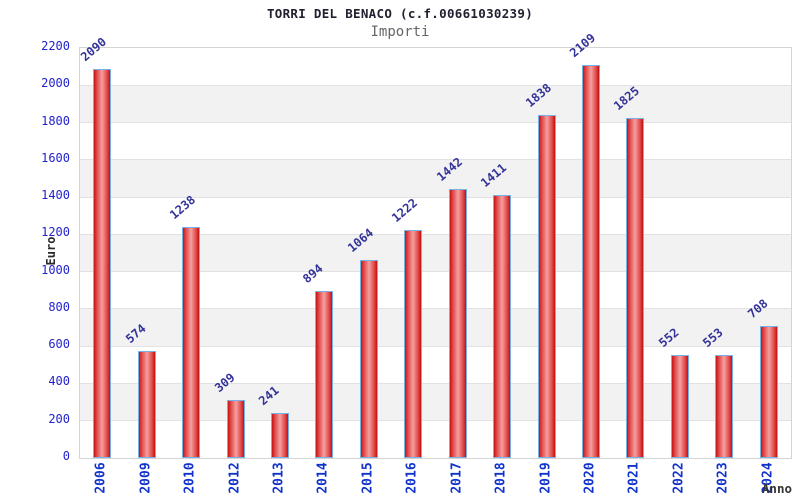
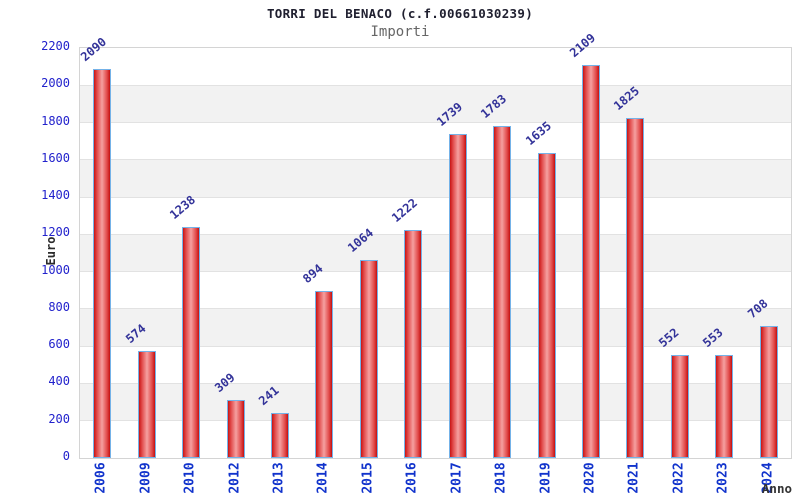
2017: 1442 -> 1739
2018: 1411 -> 1783
2019: 1838 -> 1635
